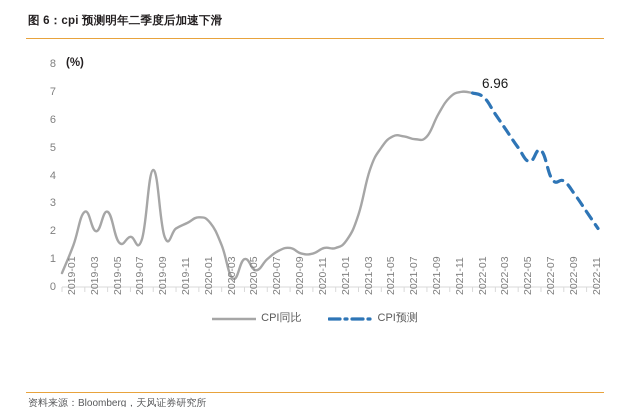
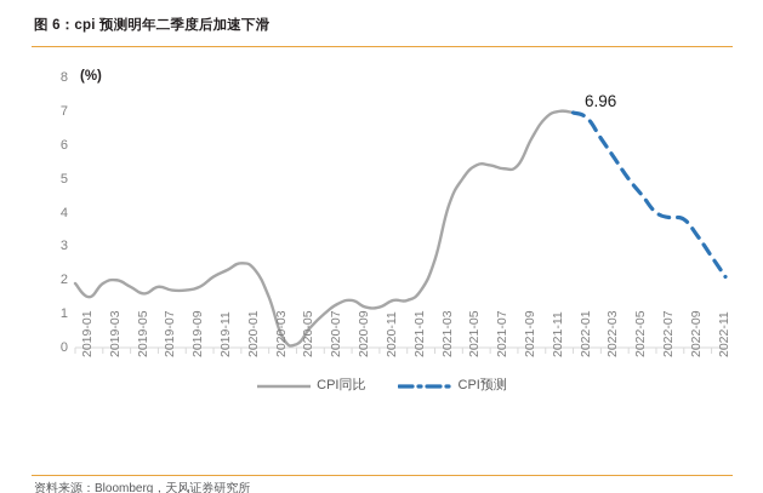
CPI同比/2019-01: 0.5 -> 1.9
CPI同比/2019-03: 2.7 -> 1.9
CPI同比/2019-05: 2.7 -> 1.8
CPI同比/2019-09: 4.2 -> 1.7
CPI同比/2020-05: 1.0 -> 0.1
CPI预测/2022-07: 4.9 -> 4.0
